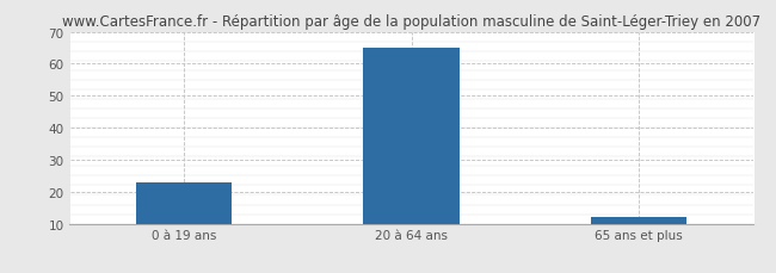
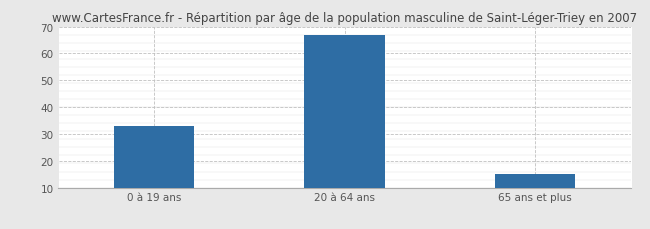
0 à 19 ans: 23 -> 33
20 à 64 ans: 65 -> 67
65 ans et plus: 12 -> 15
